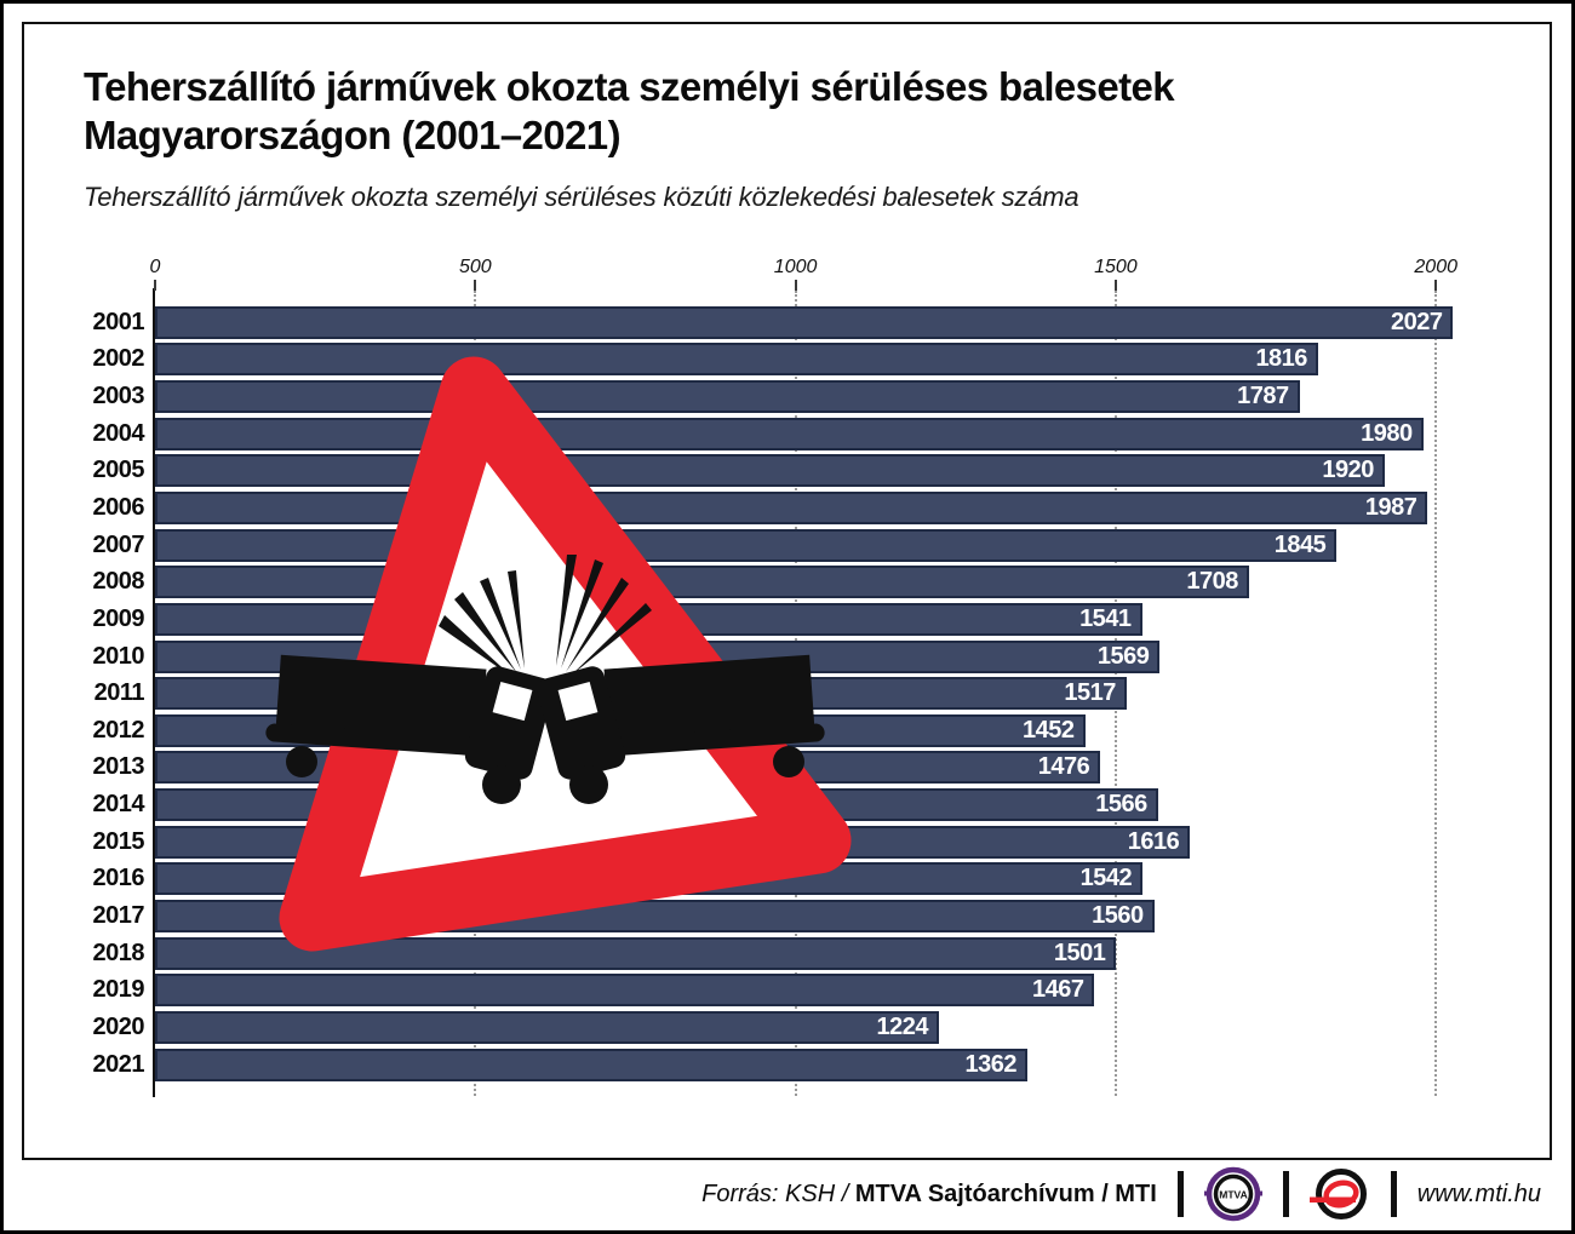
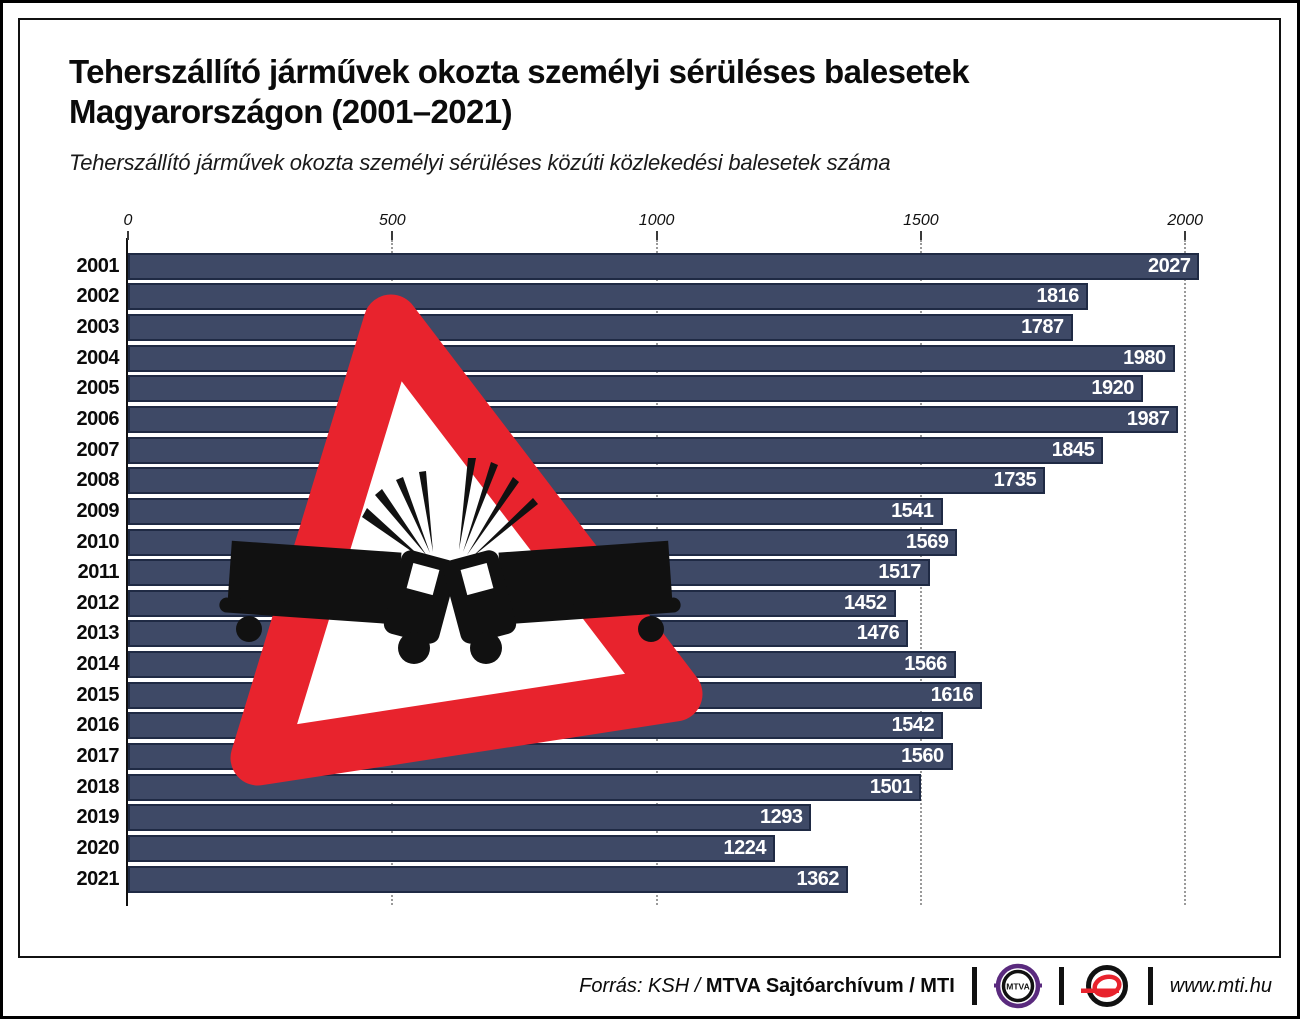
2008: 1708 -> 1735
2019: 1467 -> 1293
